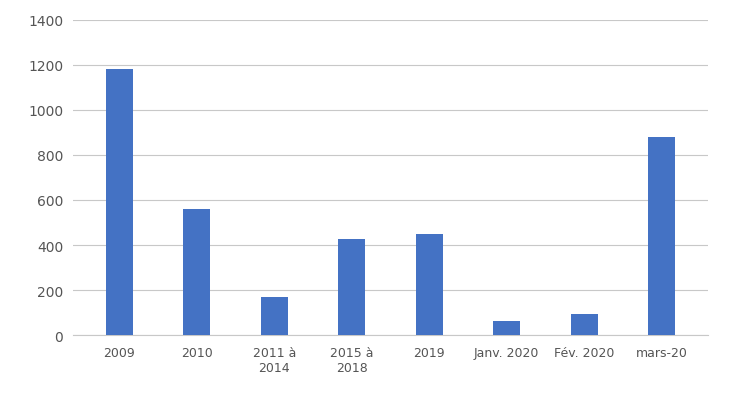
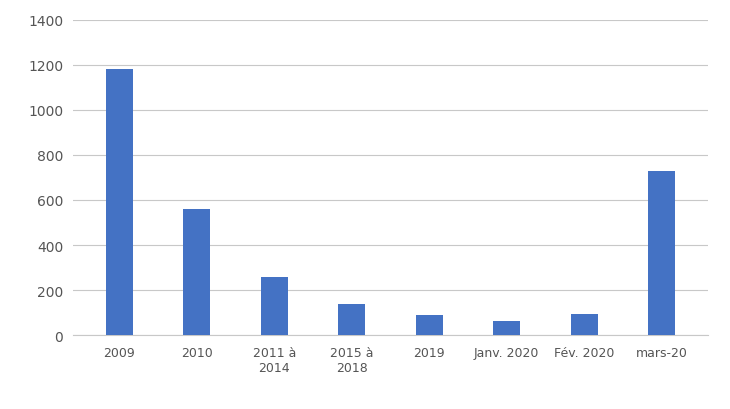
2011 à 2014: 170 -> 260
2015 à 2018: 425 -> 140
2019: 450 -> 90
mars-20: 880 -> 730
